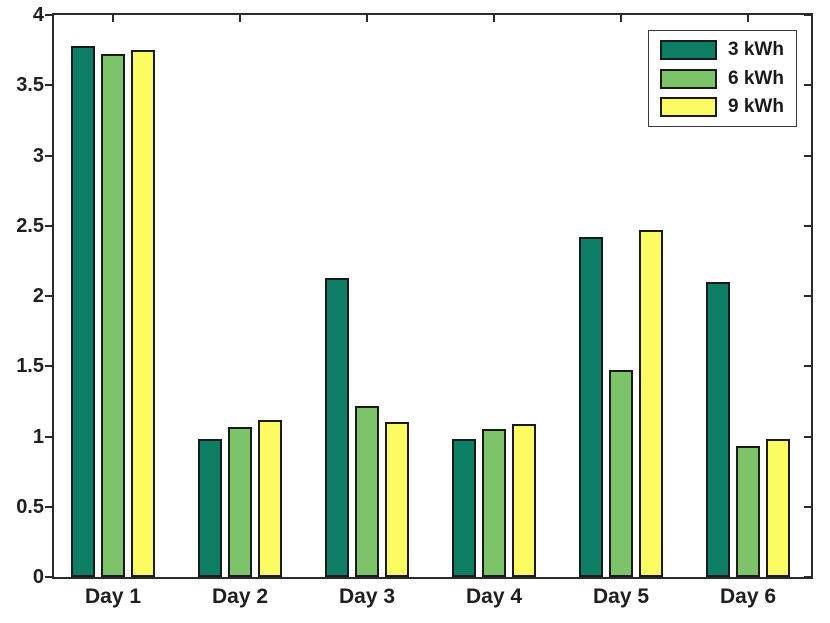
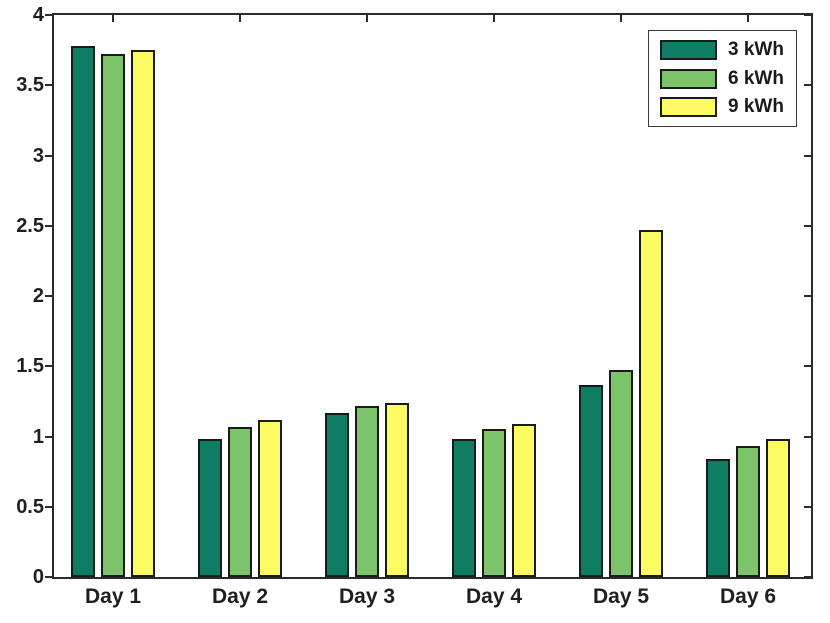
3 kWh/Day 3: 2.13 -> 1.17
9 kWh/Day 3: 1.10 -> 1.24
3 kWh/Day 5: 2.42 -> 1.37
3 kWh/Day 6: 2.10 -> 0.84
